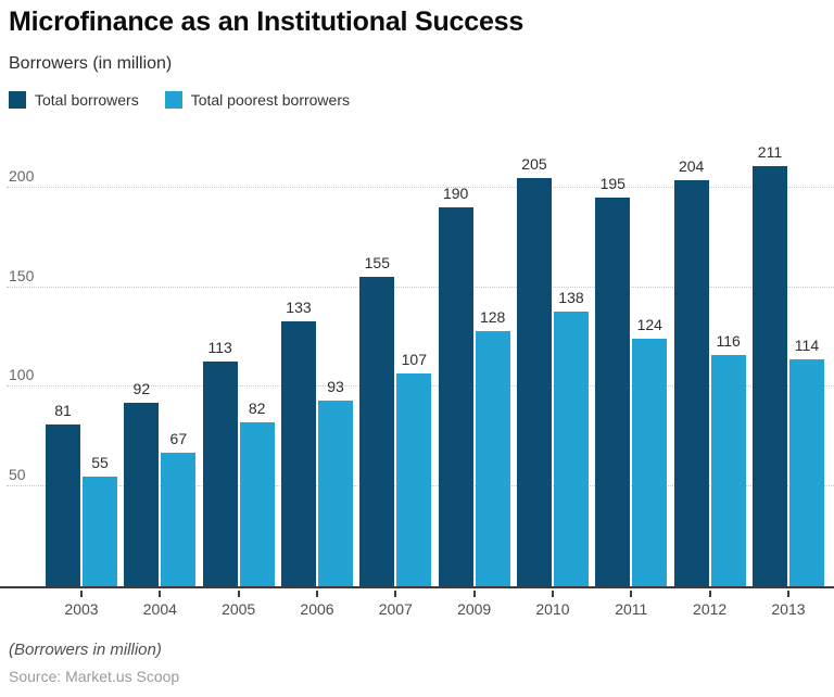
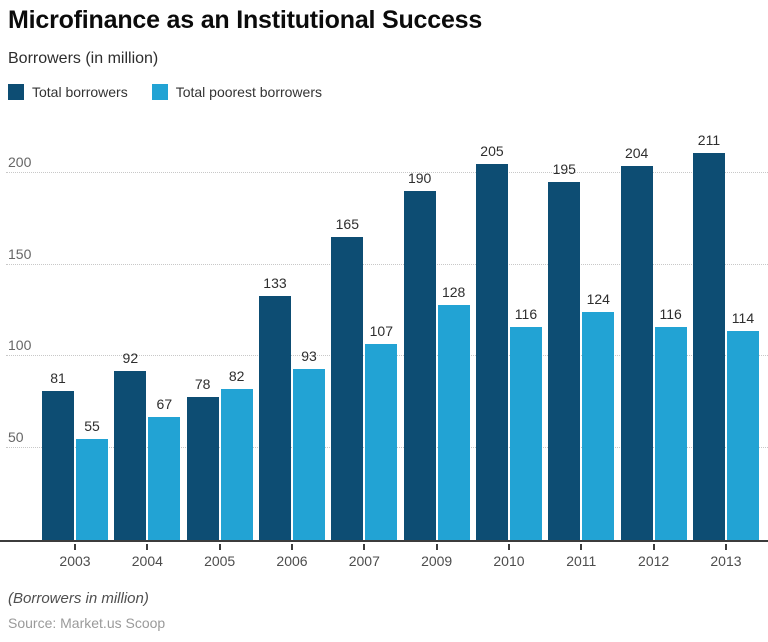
Total borrowers/2005: 113 -> 78
Total borrowers/2007: 155 -> 165
Total poorest borrowers/2010: 138 -> 116
